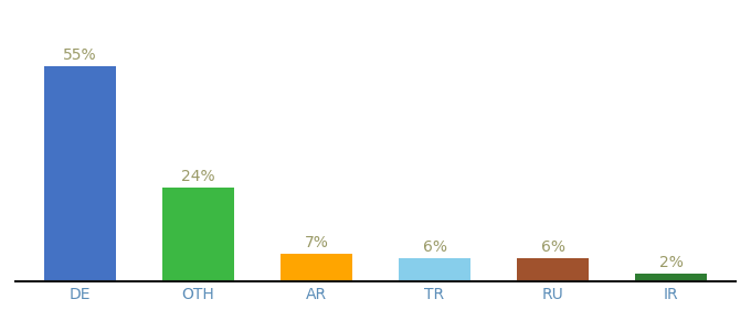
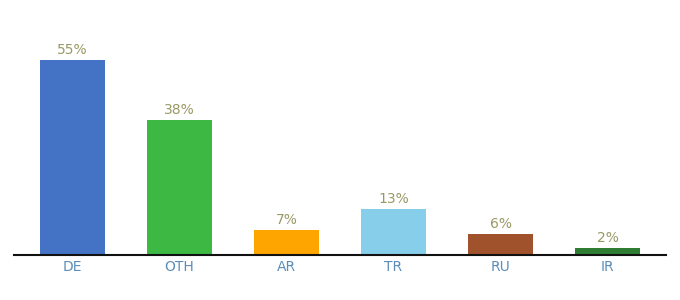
OTH: 24% -> 38%
TR: 6% -> 13%
